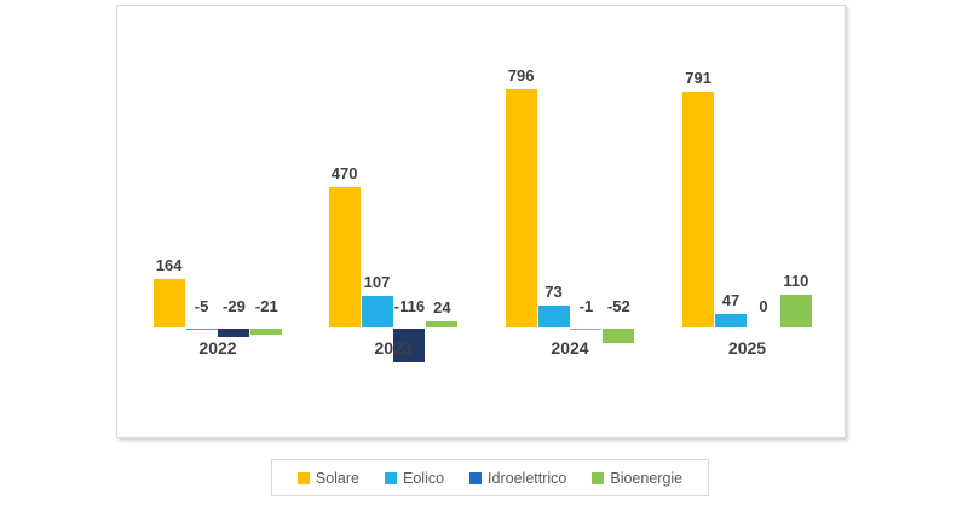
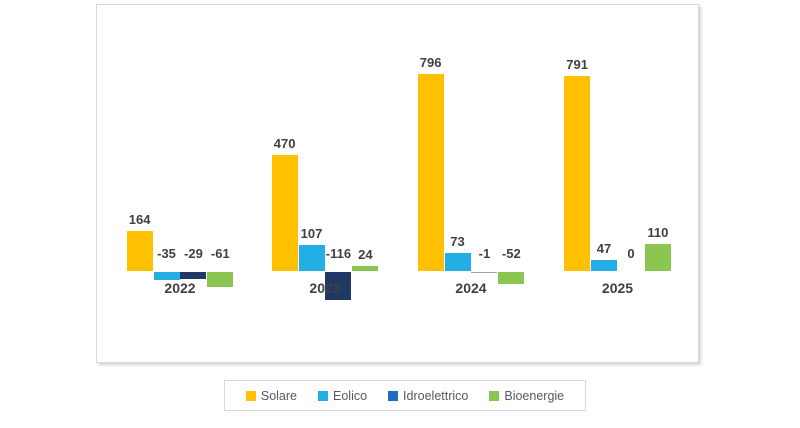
Eolico/2022: -5 -> -35
Bioenergie/2022: -21 -> -61
